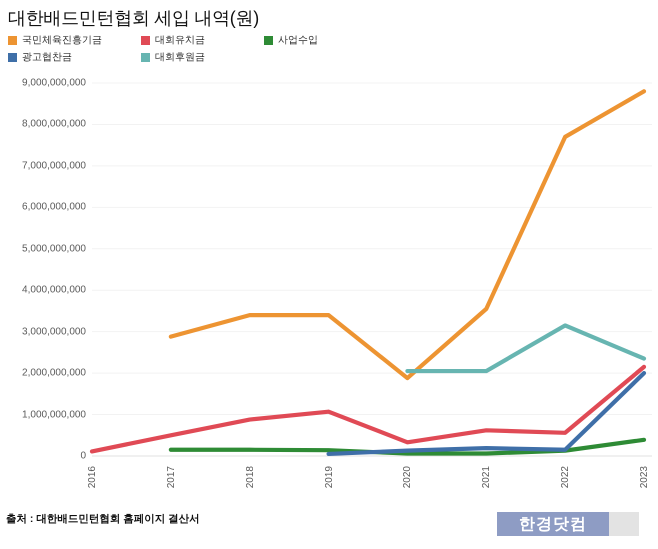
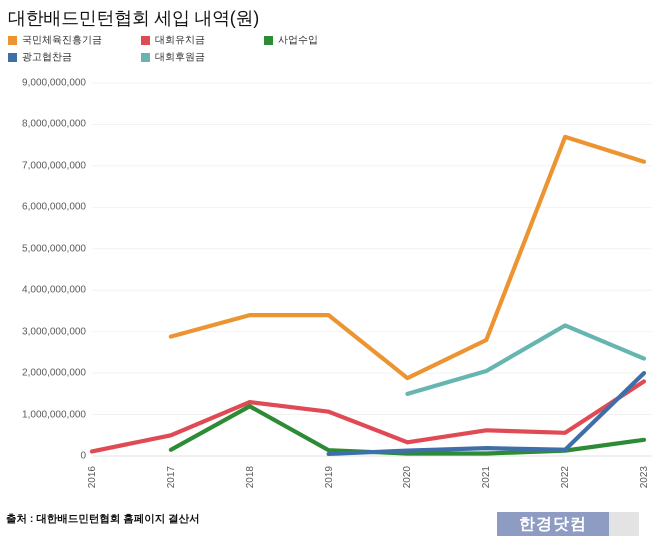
대회유치금/2018: 900000000 -> 1300000000
사업수입/2018: 200000000 -> 1200000000
대회후원금/2020: 2000000000 -> 1500000000
국민체육진흥기금/2021: 3600000000 -> 2800000000
국민체육진흥기금/2023: 8800000000 -> 7100000000
대회유치금/2023: 2200000000 -> 1800000000
